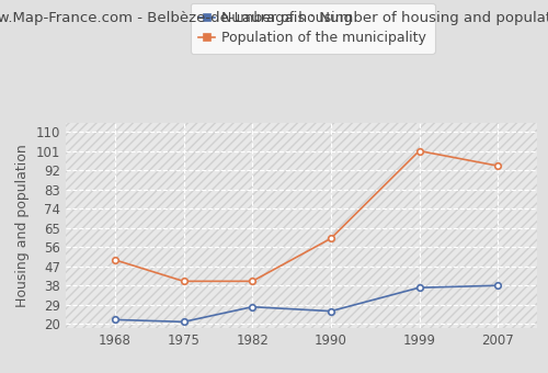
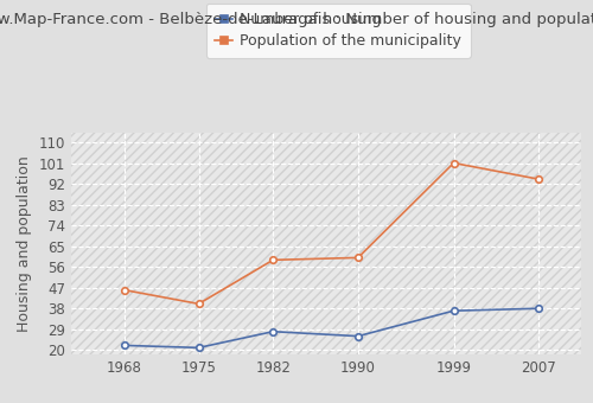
Population of the municipality/1968: 50 -> 46
Population of the municipality/1982: 40 -> 59
